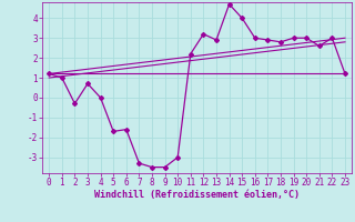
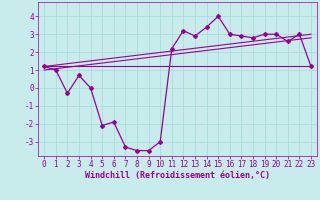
5: -1.7 -> -2.1
6: -1.6 -> -1.9
14: 4.7 -> 3.4
